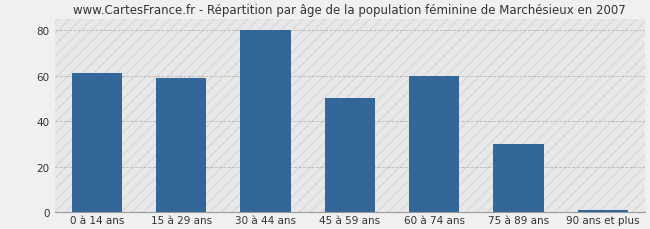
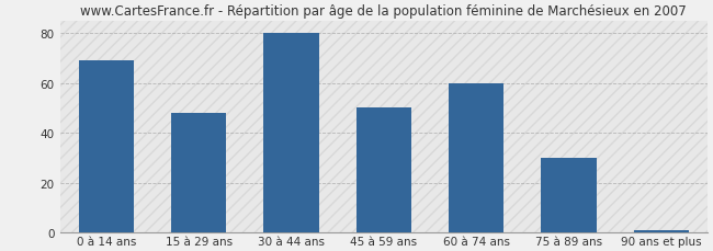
0 à 14 ans: 61 -> 69
15 à 29 ans: 59 -> 48
